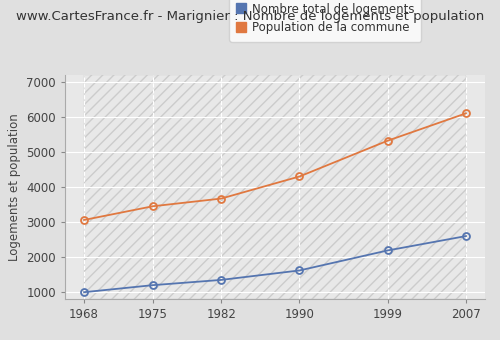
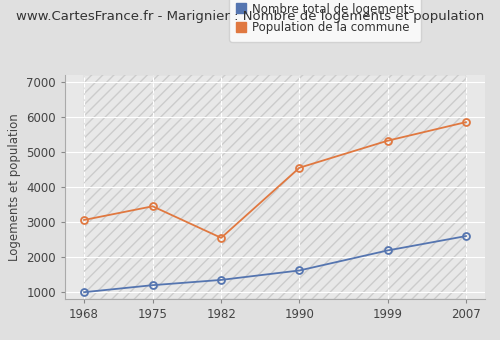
Population de la commune/1982: 3670 -> 2550
Population de la commune/1990: 4300 -> 4550
Population de la commune/2007: 6100 -> 5850
